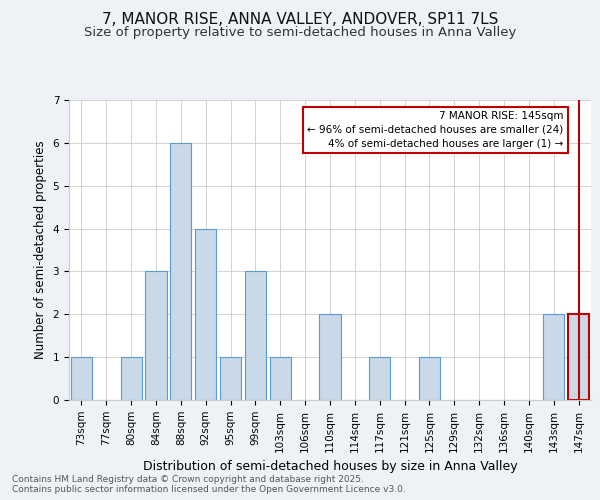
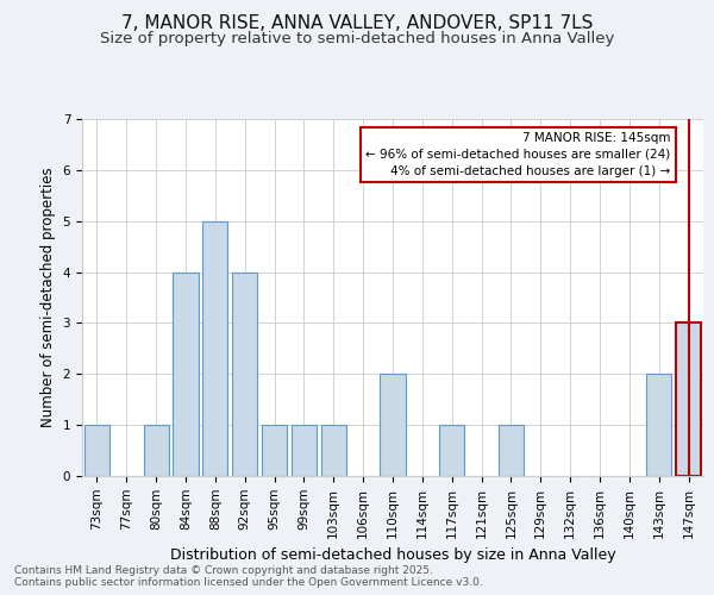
84sqm: 3 -> 4
88sqm: 6 -> 5
99sqm: 3 -> 1
147sqm: 2 -> 3
